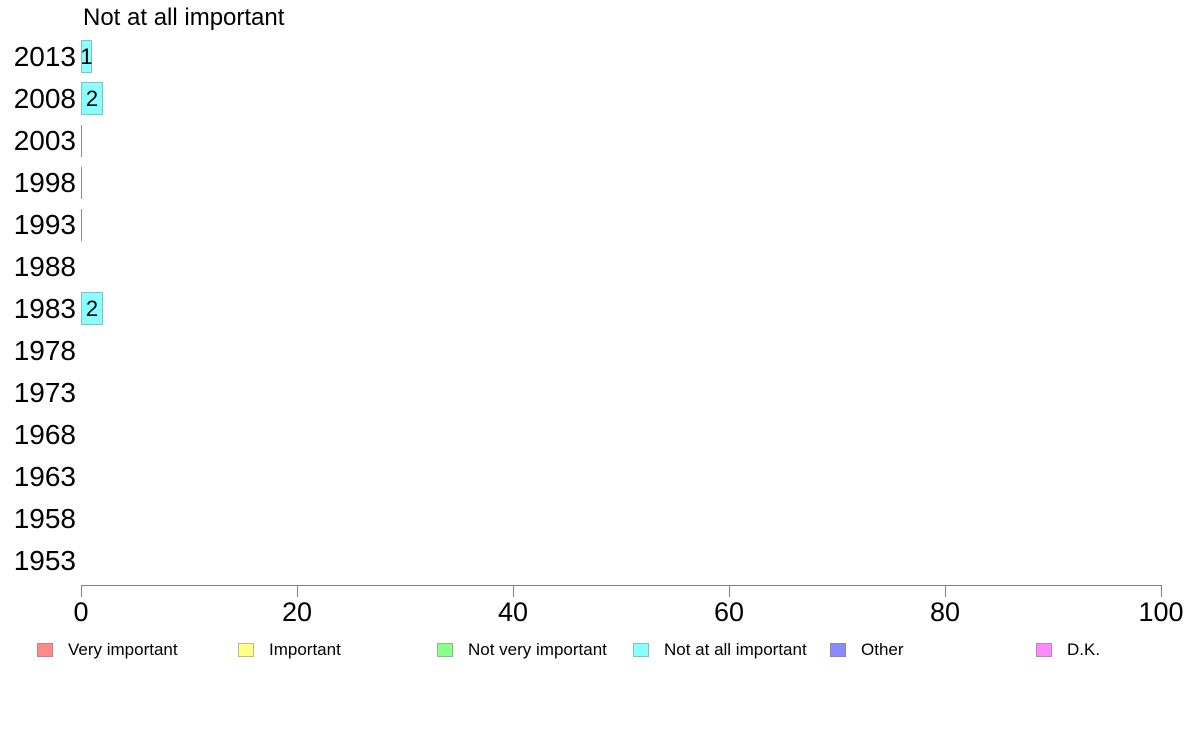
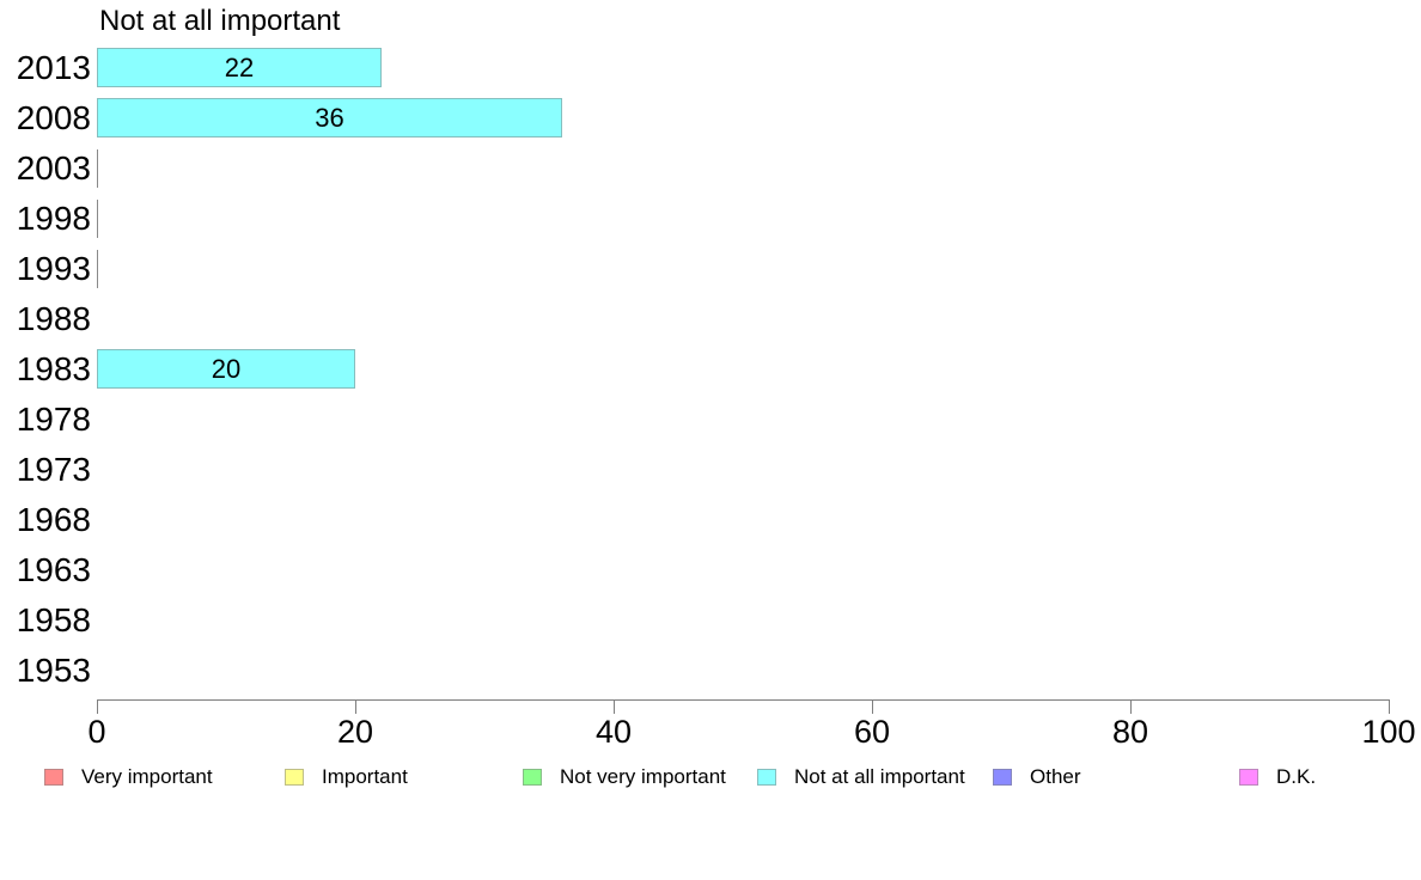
2013: 1 -> 22
2008: 2 -> 36
1983: 2 -> 20
